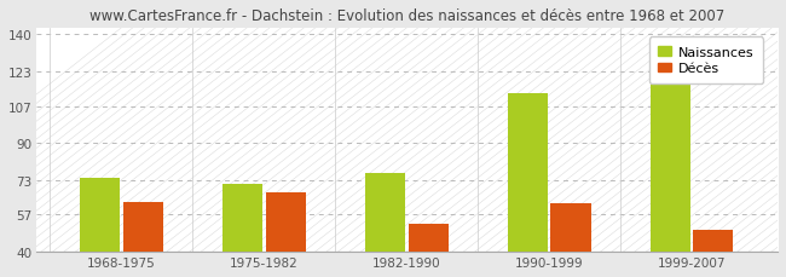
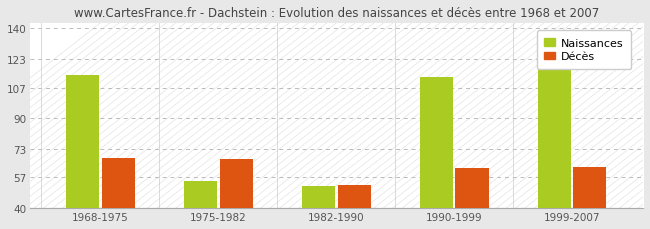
Naissances/1968-1975: 74 -> 114
Décès/1968-1975: 63 -> 68
Naissances/1975-1982: 71 -> 55
Naissances/1982-1990: 76 -> 52
Décès/1999-2007: 50 -> 63
